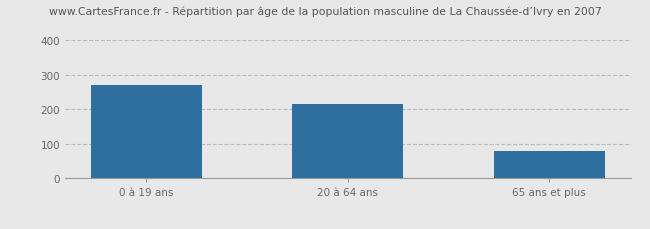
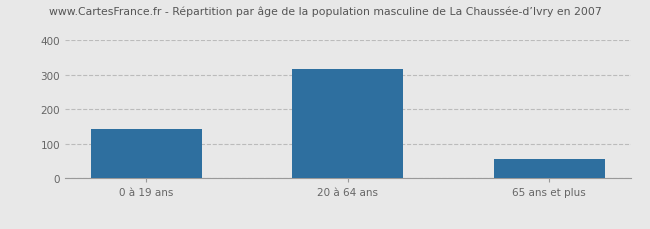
0 à 19 ans: 270 -> 142
20 à 64 ans: 215 -> 317
65 ans et plus: 80 -> 55
